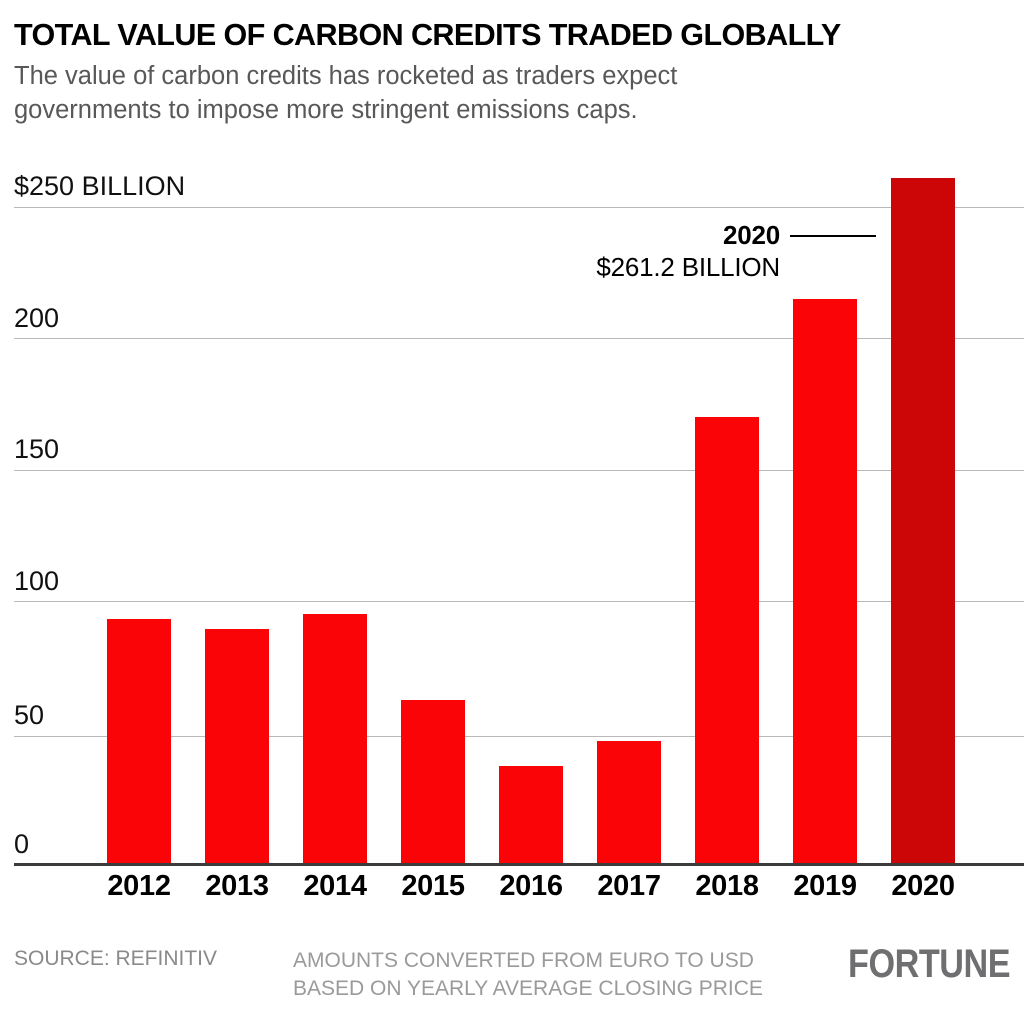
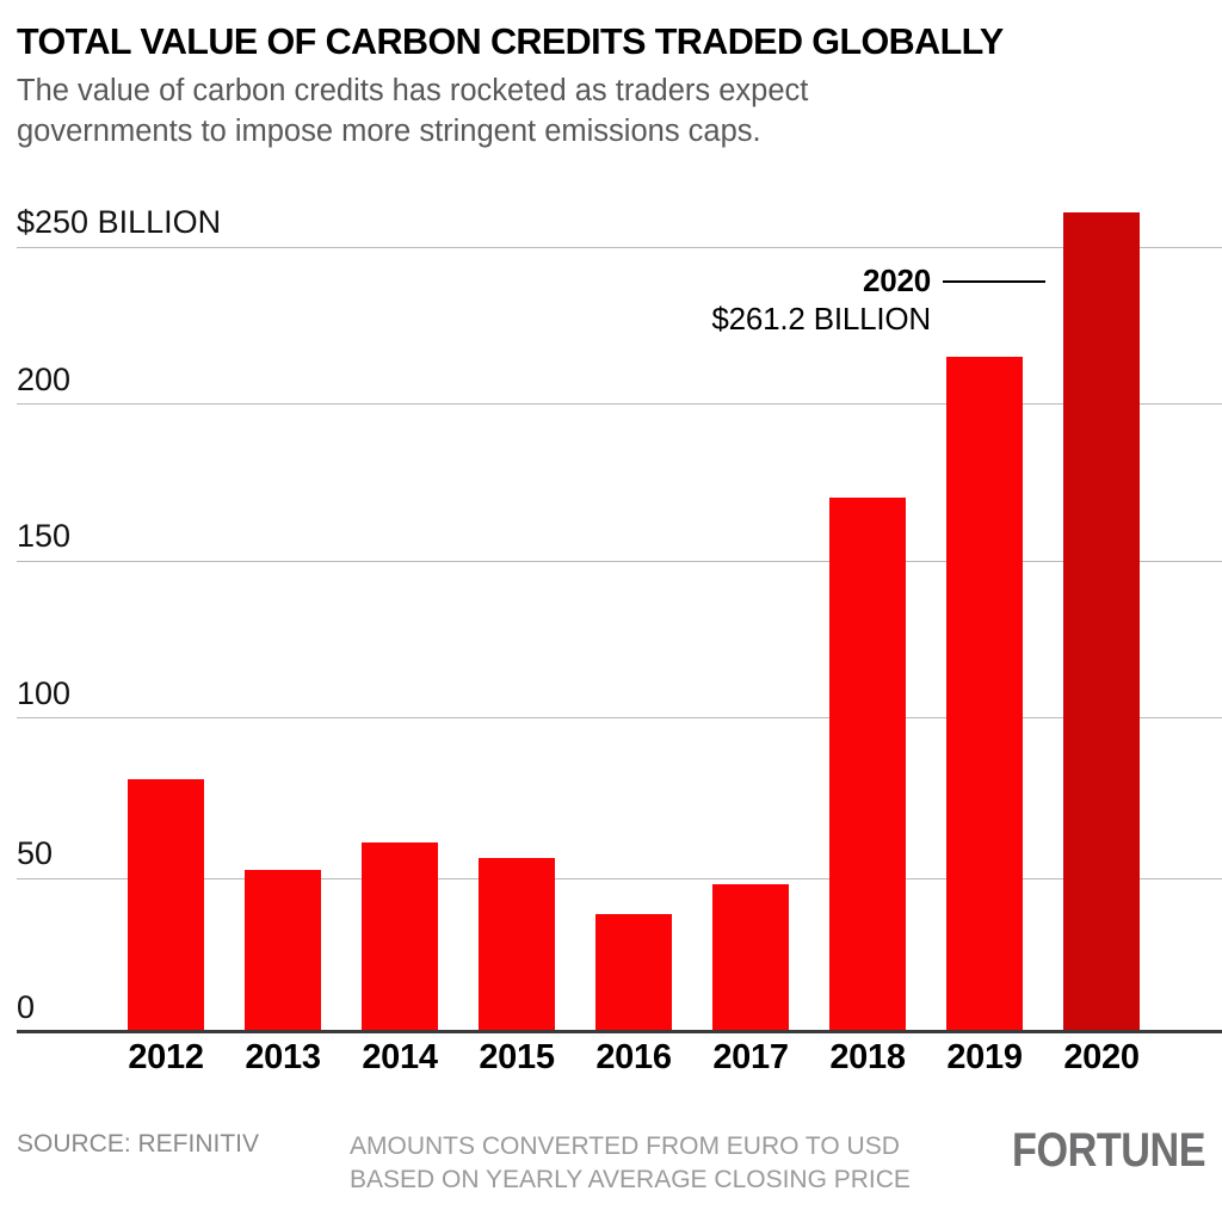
2012: 93 -> 80
2013: 89 -> 51
2014: 95 -> 60
2015: 62 -> 55
